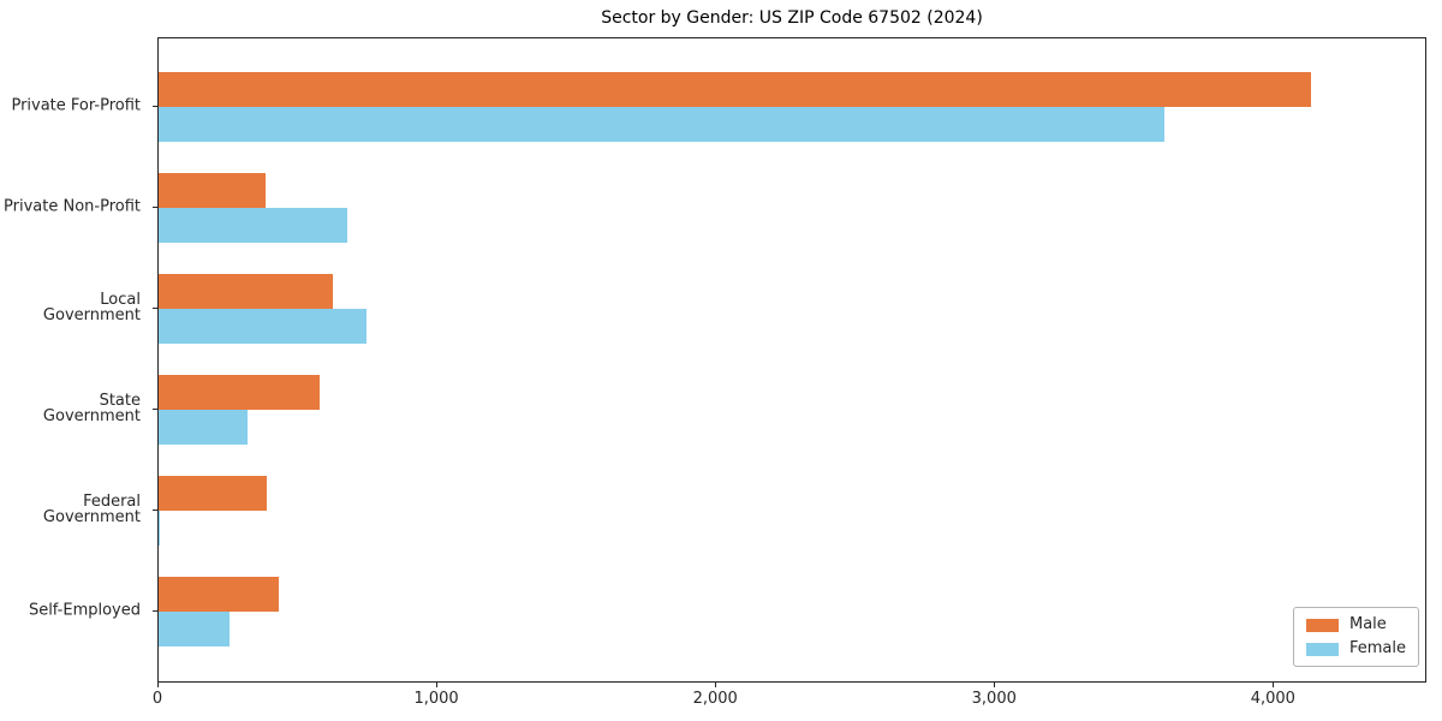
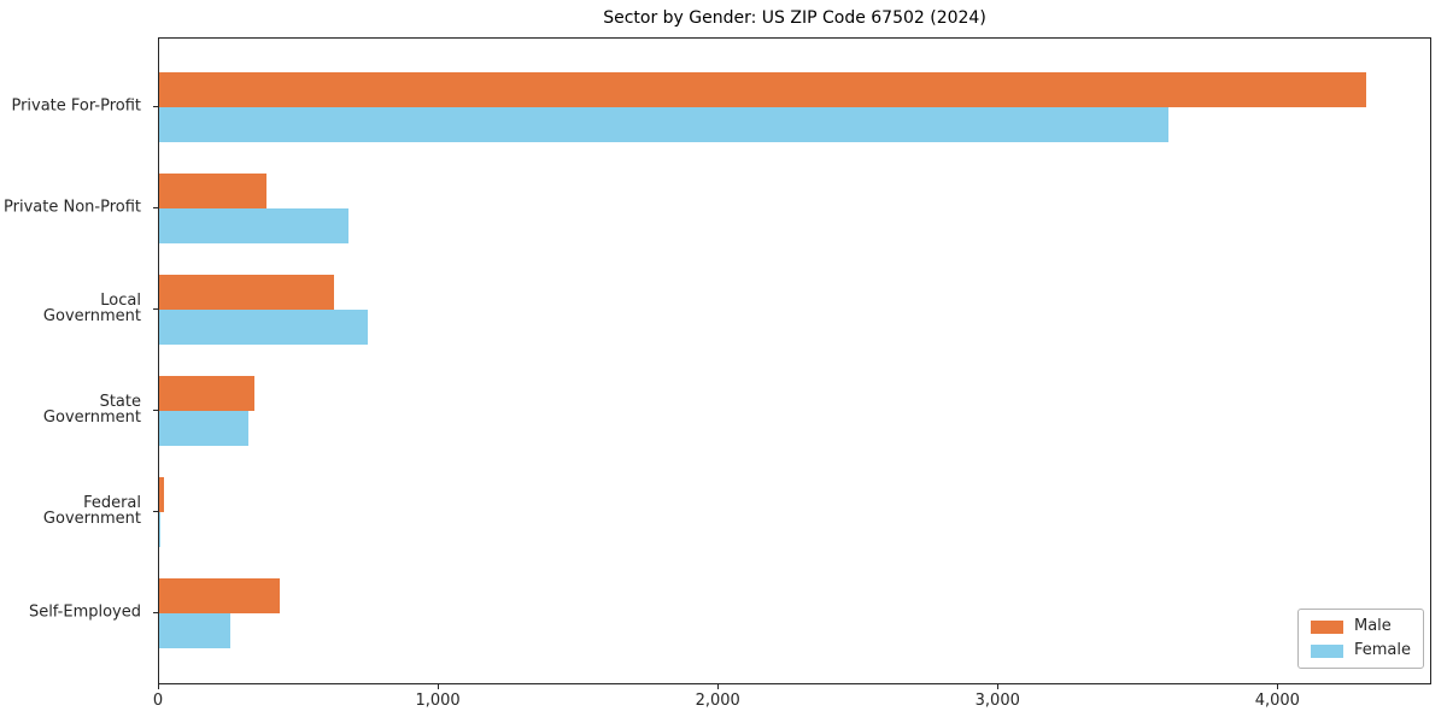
Male/Private For-Profit: 4140 -> 4320
Male/State Government: 580 -> 340
Male/Federal Government: 390 -> 20
